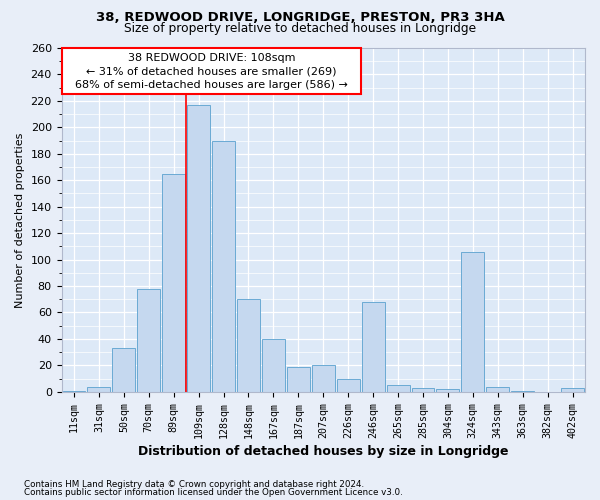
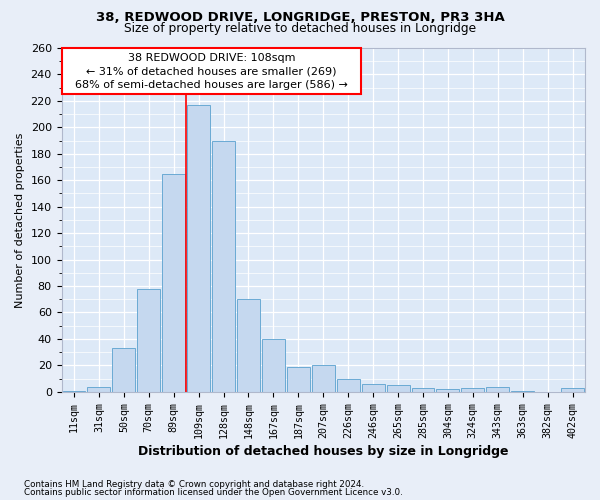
246sqm: 68 -> 6
324sqm: 106 -> 3
